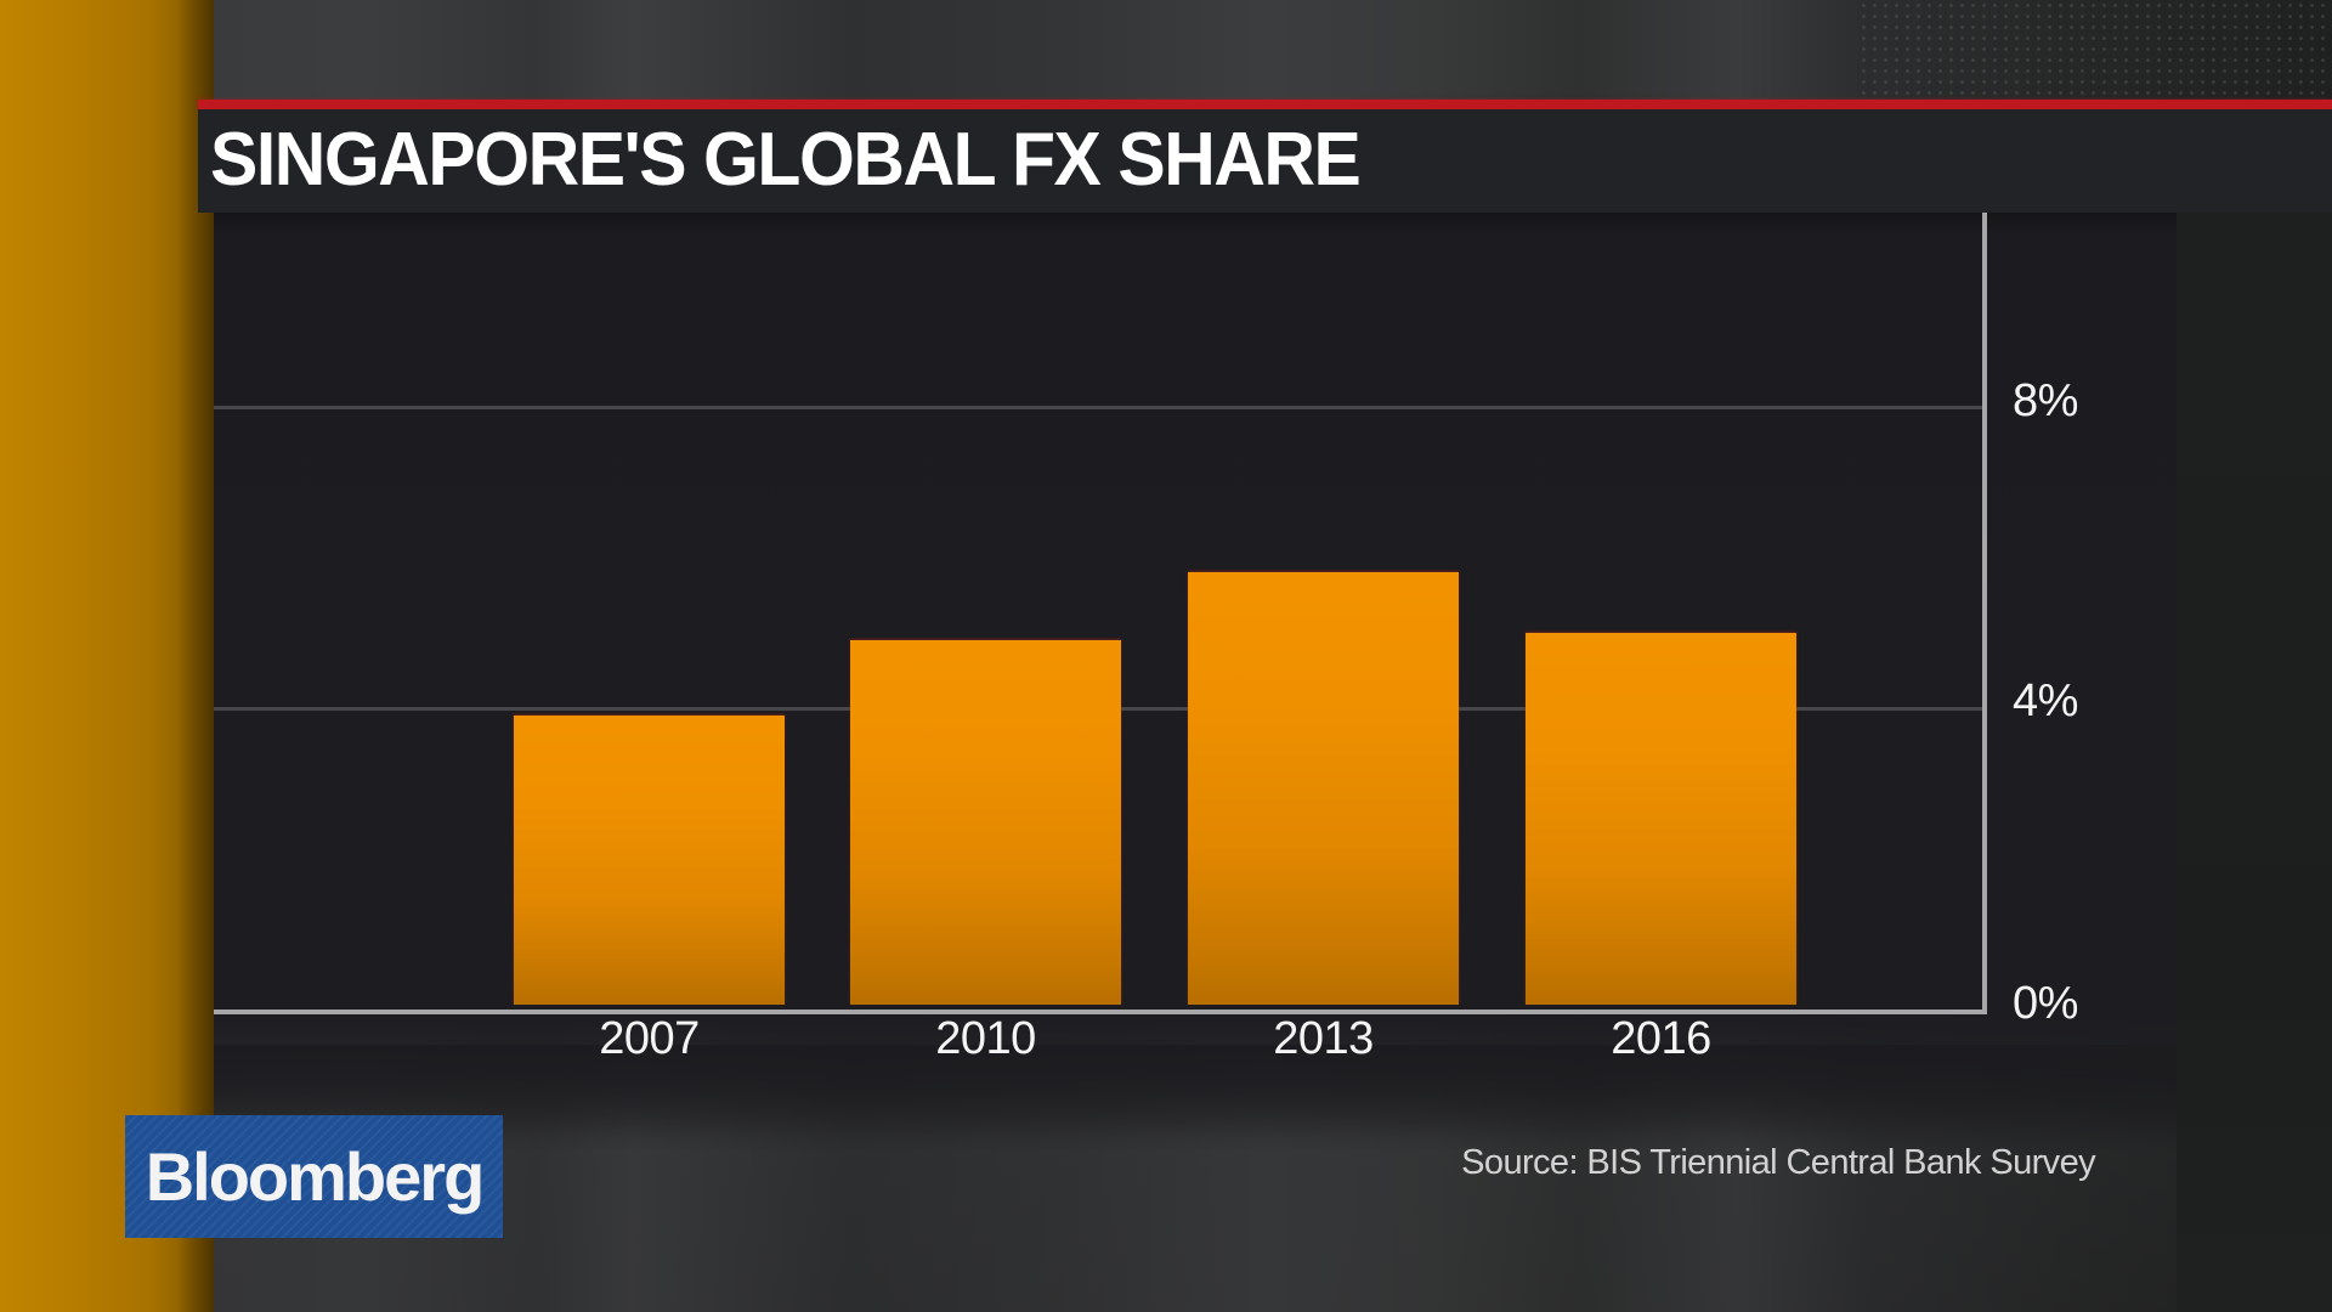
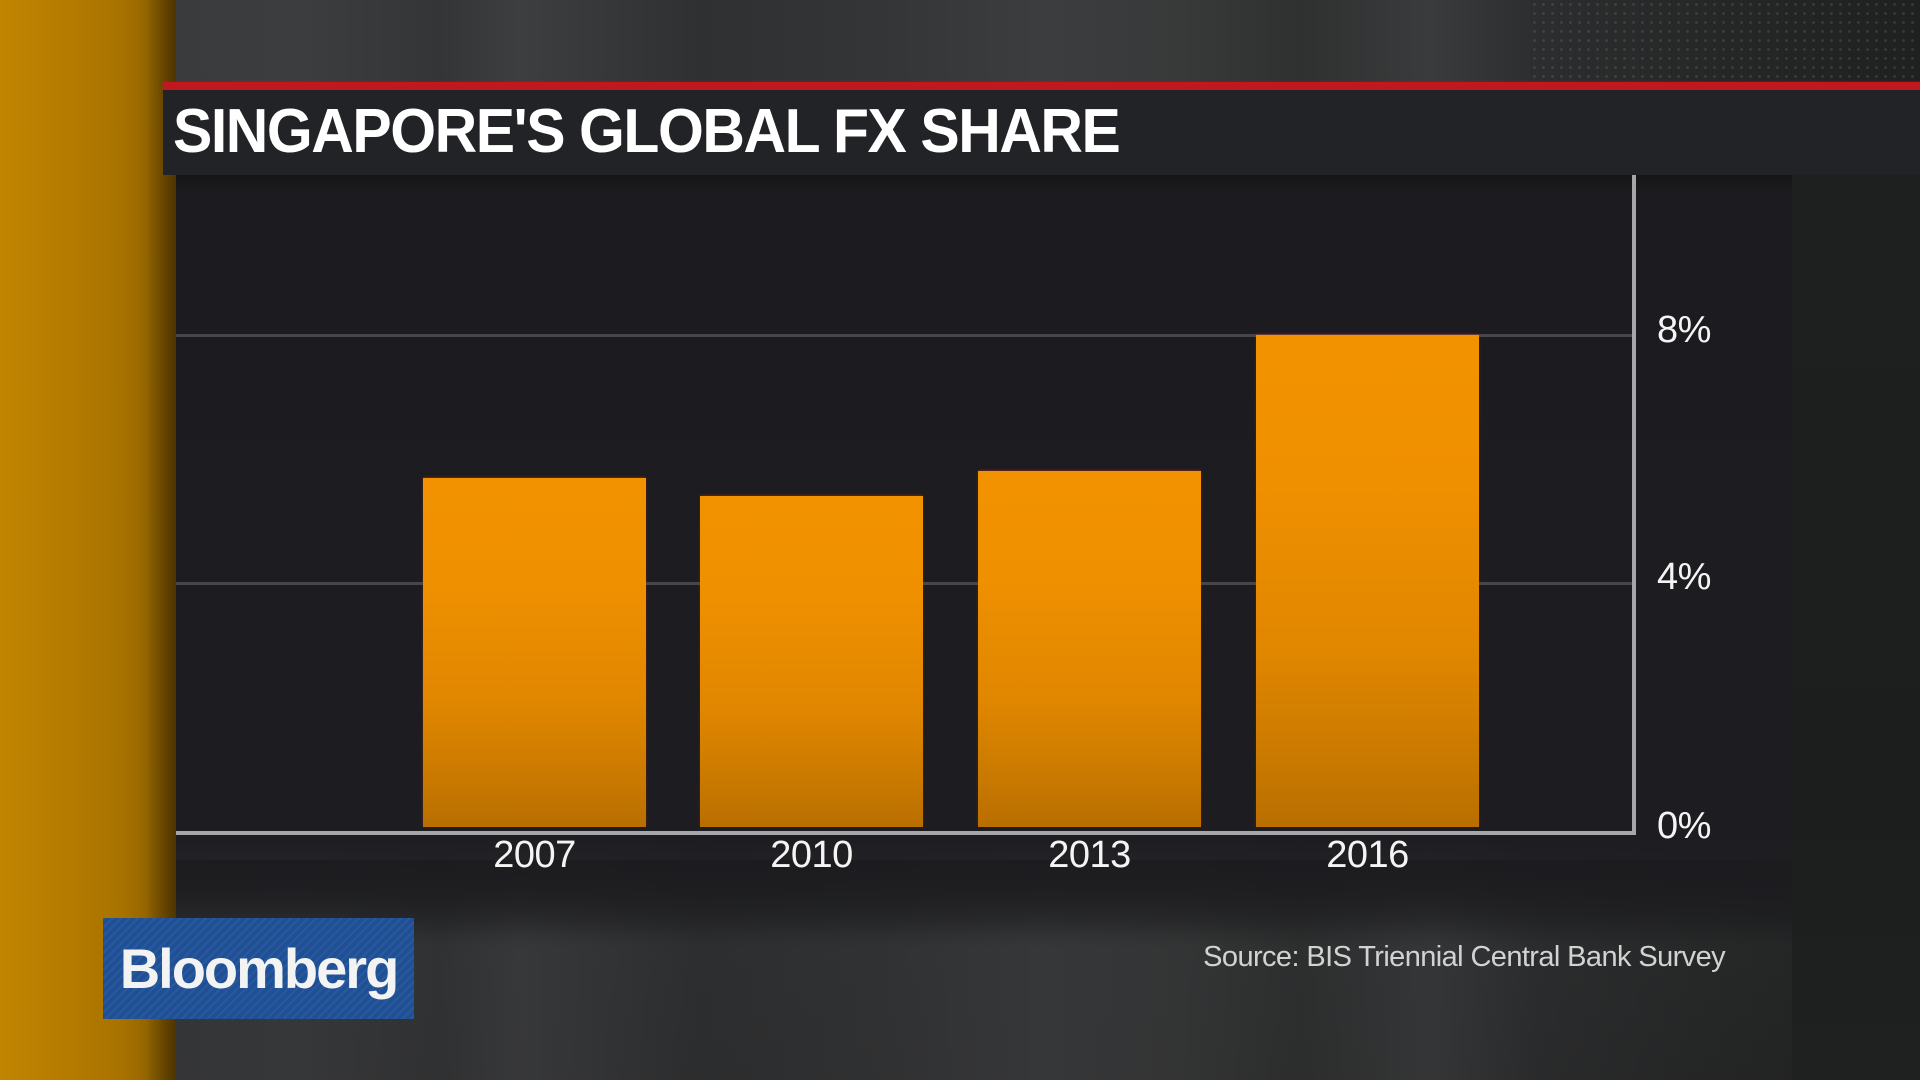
2007: 3.9% -> 5.7%
2010: 4.9% -> 5.4%
2016: 5.0% -> 8.0%
